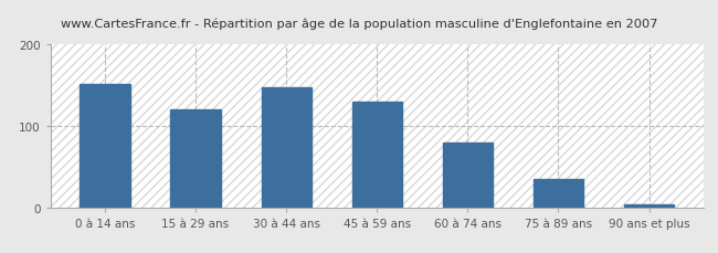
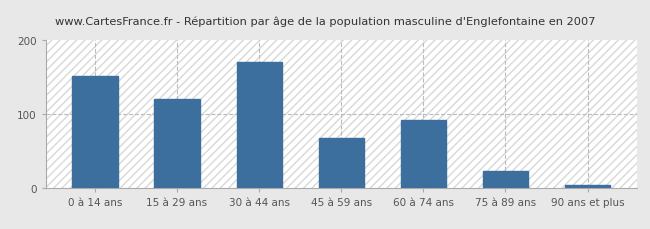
30 à 44 ans: 148 -> 170
45 à 59 ans: 130 -> 68
60 à 74 ans: 80 -> 92
75 à 89 ans: 35 -> 22
